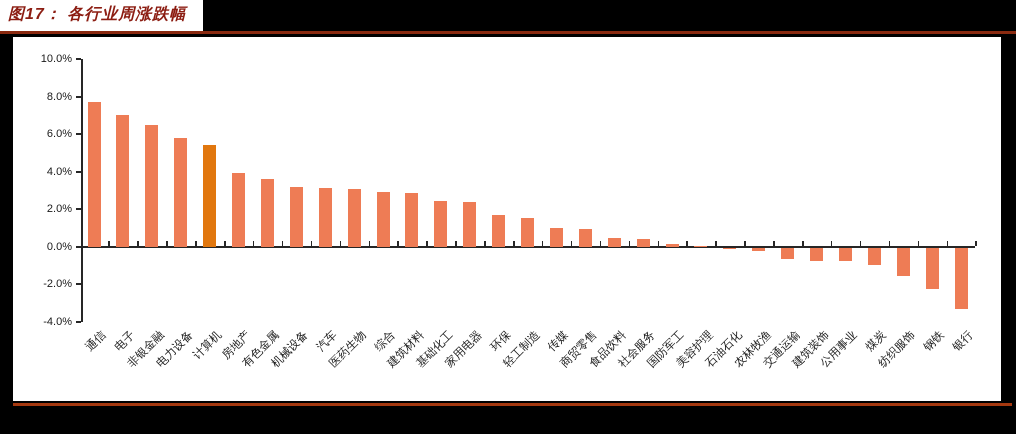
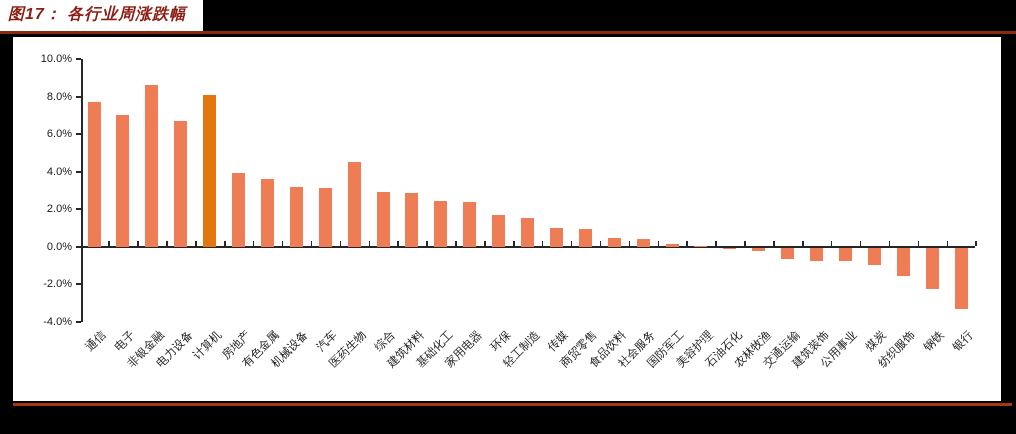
非银金融: 6.5% -> 8.6%
电力设备: 5.8% -> 6.7%
计算机: 5.4% -> 8.1%
医药生物: 3.0% -> 4.5%
